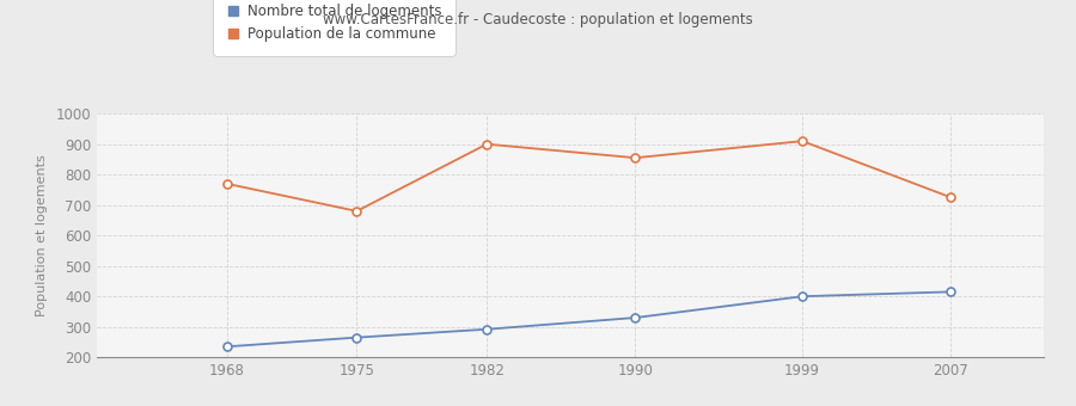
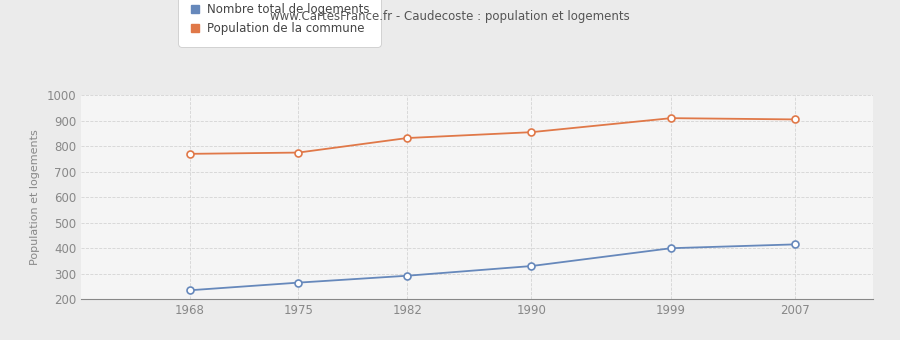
Population de la commune/1975: 680 -> 775
Population de la commune/1982: 900 -> 832
Population de la commune/2007: 725 -> 905
